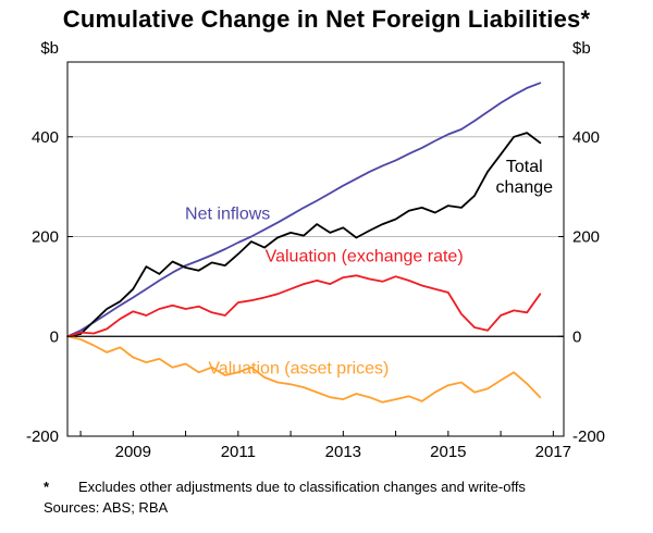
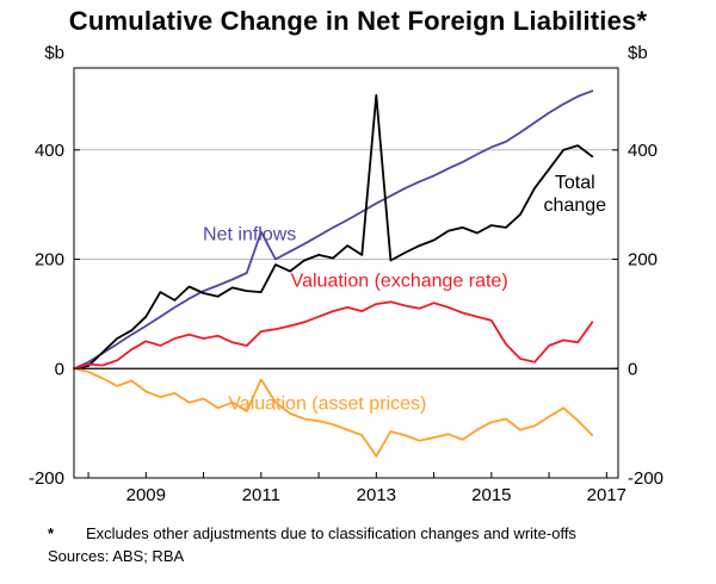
Net inflows/2011: 190 -> 250
Total change/2011: 160 -> 140
Valuation (asset prices)/2011: -70 -> -20
Total change/2013: 220 -> 500
Valuation (asset prices)/2013: -130 -> -160
